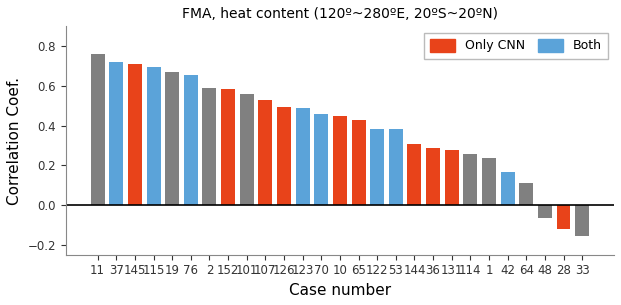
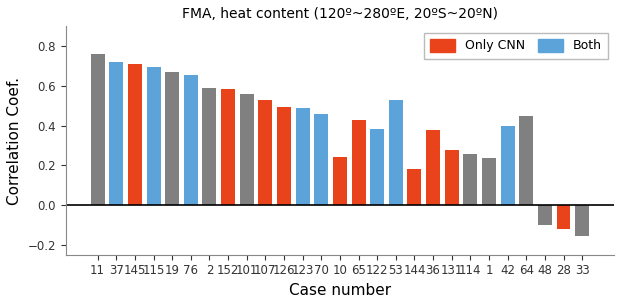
10: 0.45 -> 0.24
53: 0.39 -> 0.53
144: 0.31 -> 0.18
36: 0.28 -> 0.38
42: 0.17 -> 0.40
64: 0.11 -> 0.45
48: -0.07 -> -0.10
